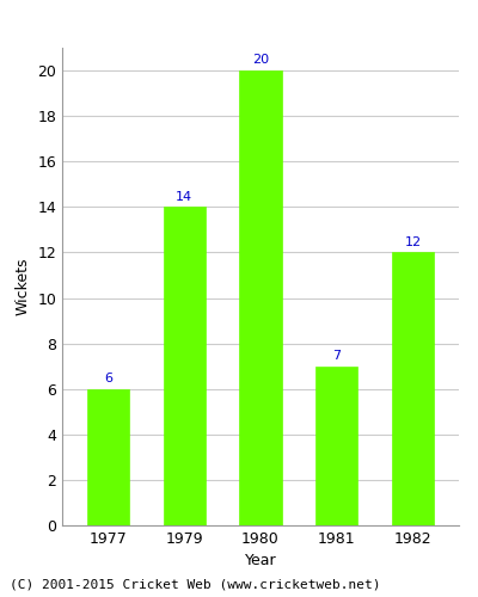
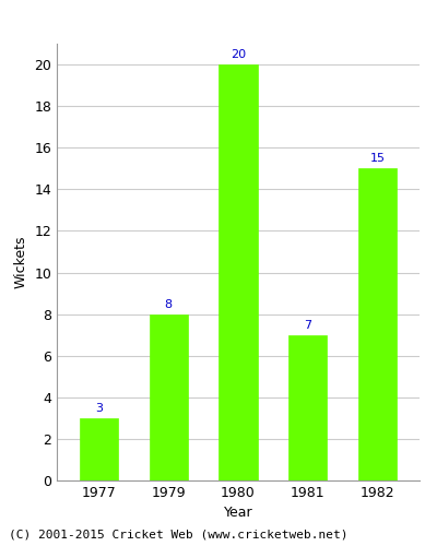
1977: 6 -> 3
1979: 14 -> 8
1982: 12 -> 15
